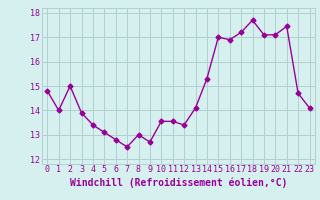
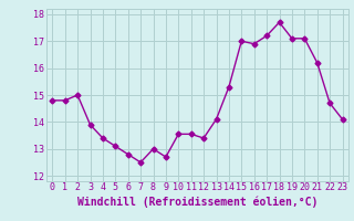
1: 14.00 -> 14.80
21: 17.45 -> 16.20
